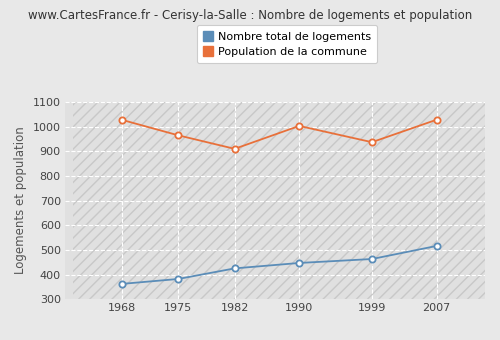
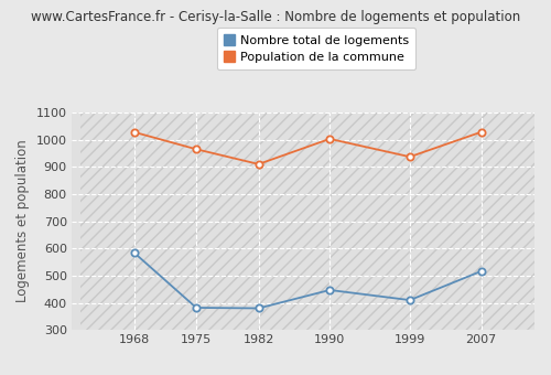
Nombre total de logements/1968: 362 -> 585
Nombre total de logements/1982: 425 -> 380
Nombre total de logements/1999: 463 -> 410
